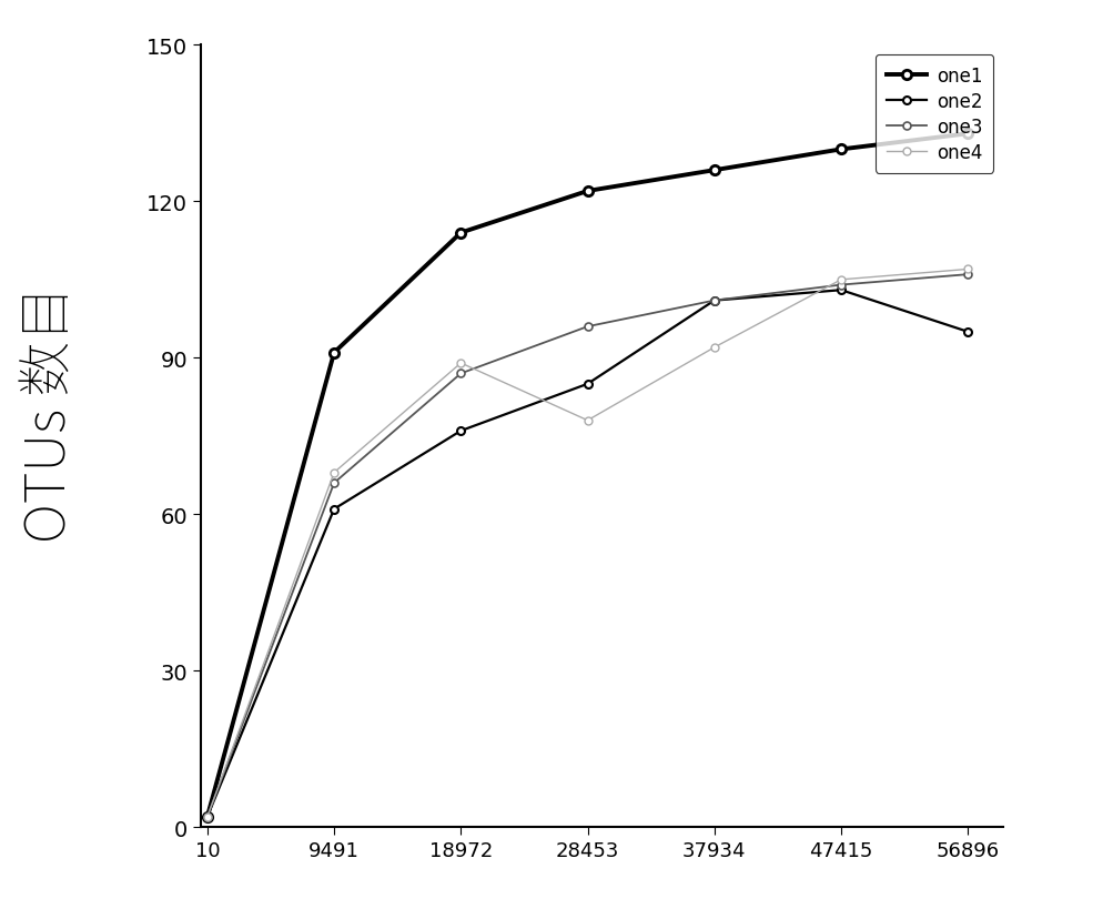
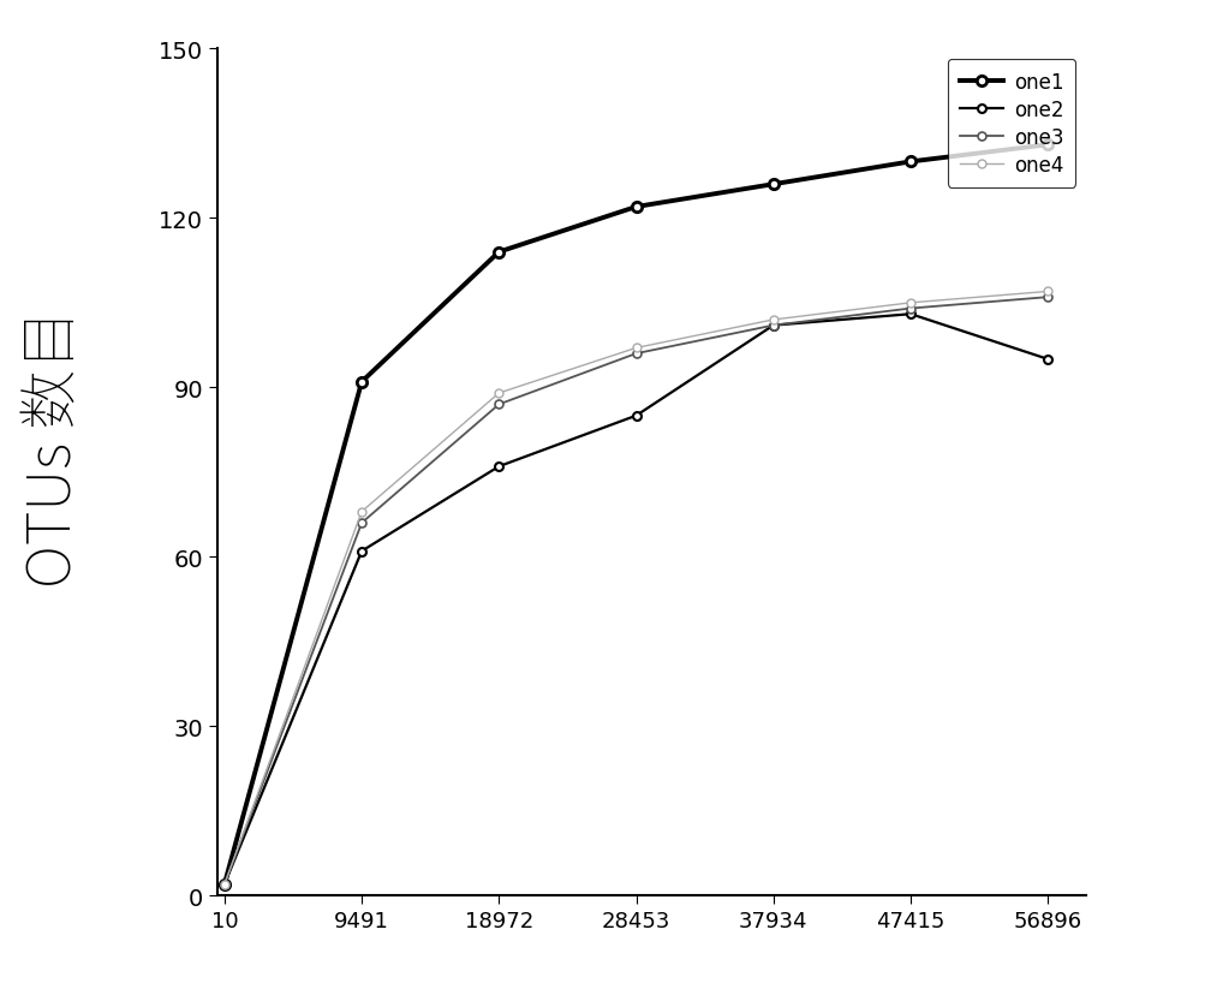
one4/28453: 78 -> 97
one4/37934: 92 -> 102
